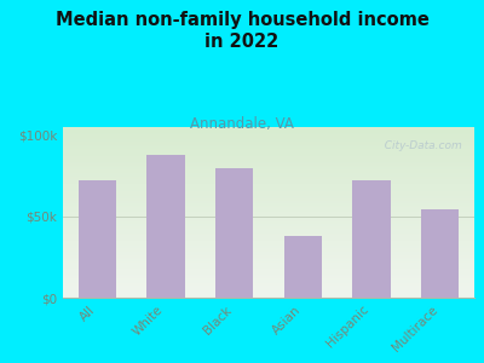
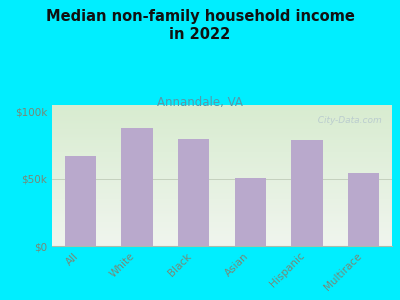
All: $72k -> $67k
Asian: $38k -> $51k
Hispanic: $72k -> $79k
